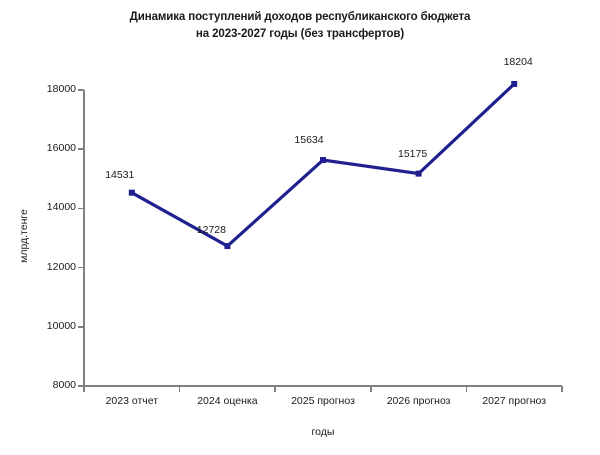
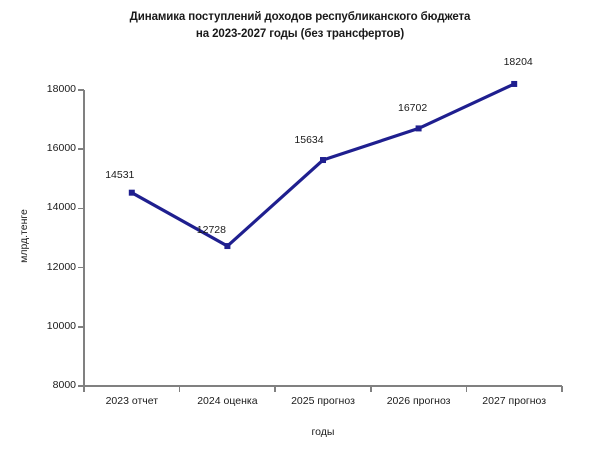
2026 прогноз: 15175 -> 16702
